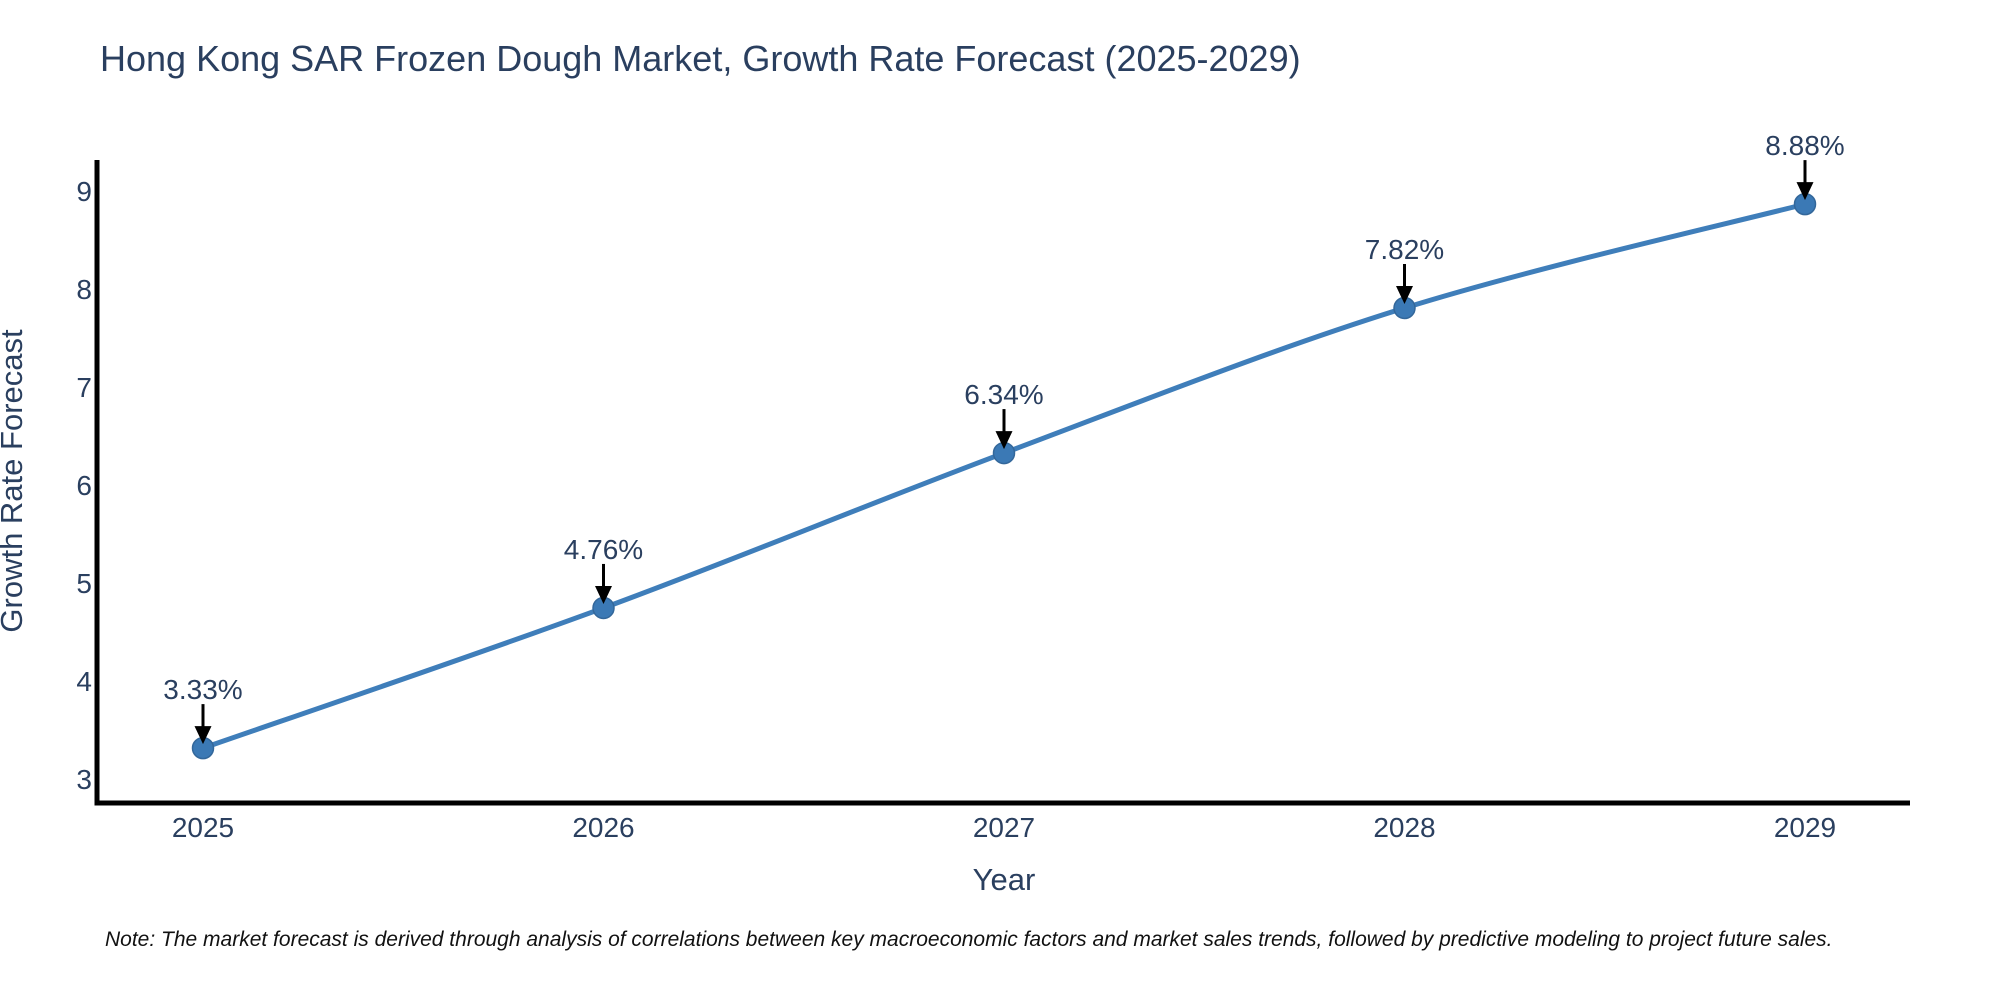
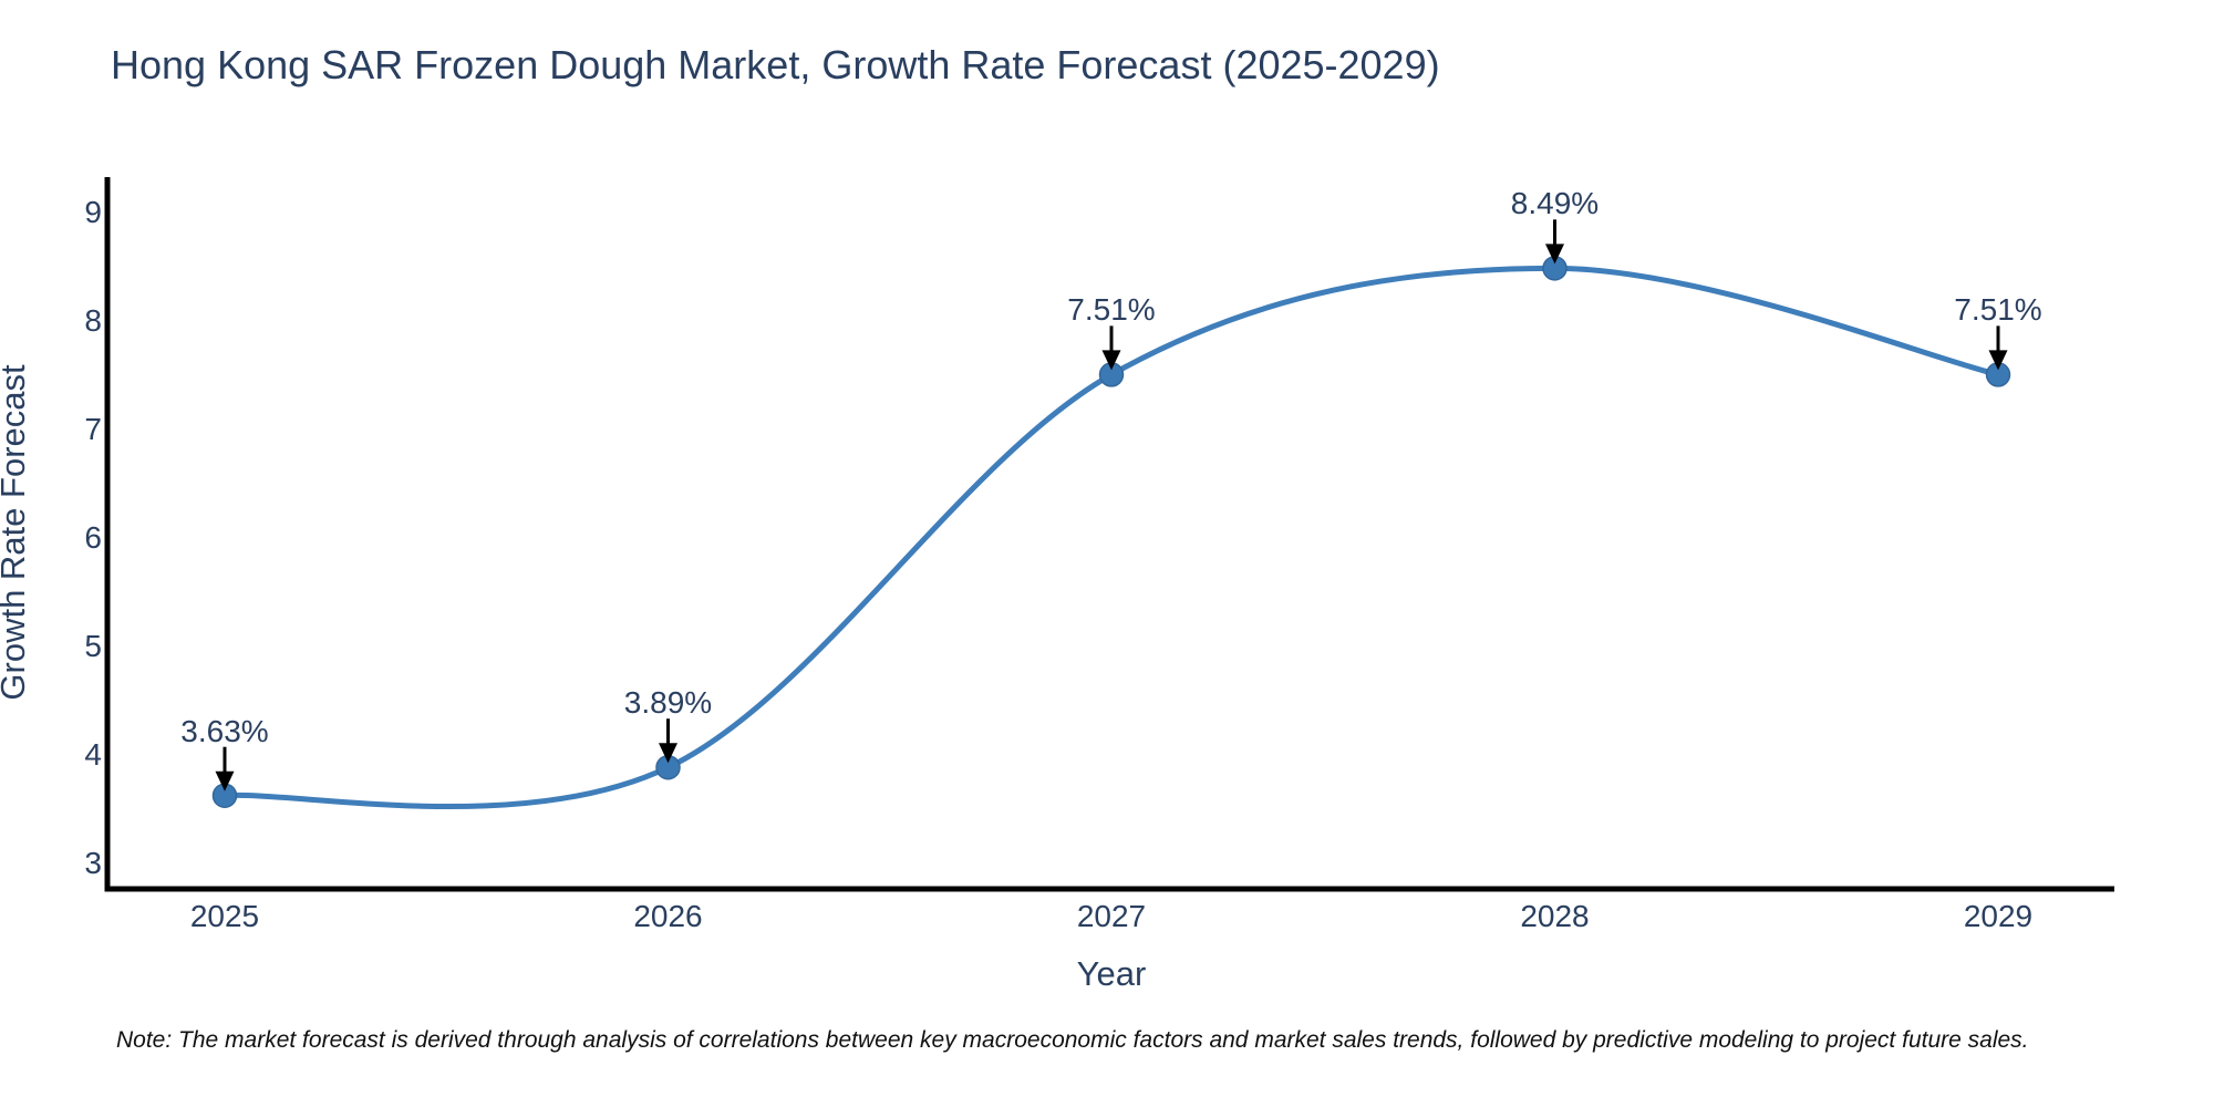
2025: 3.33% -> 3.63%
2026: 4.76% -> 3.89%
2027: 6.34% -> 7.51%
2028: 7.82% -> 8.49%
2029: 8.88% -> 7.51%
